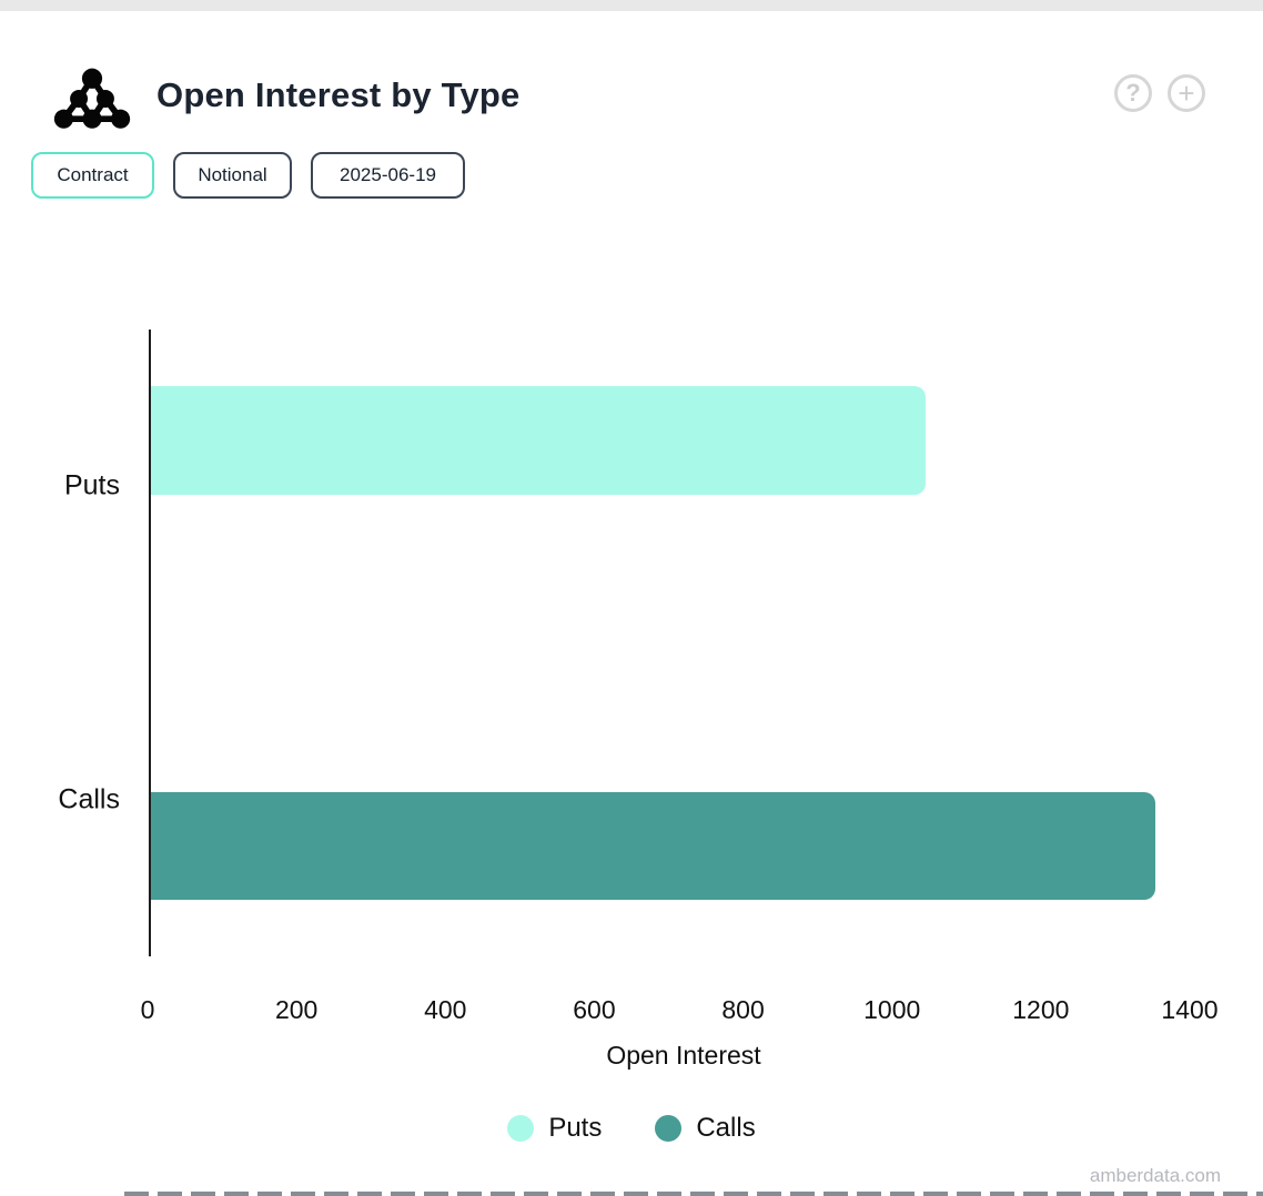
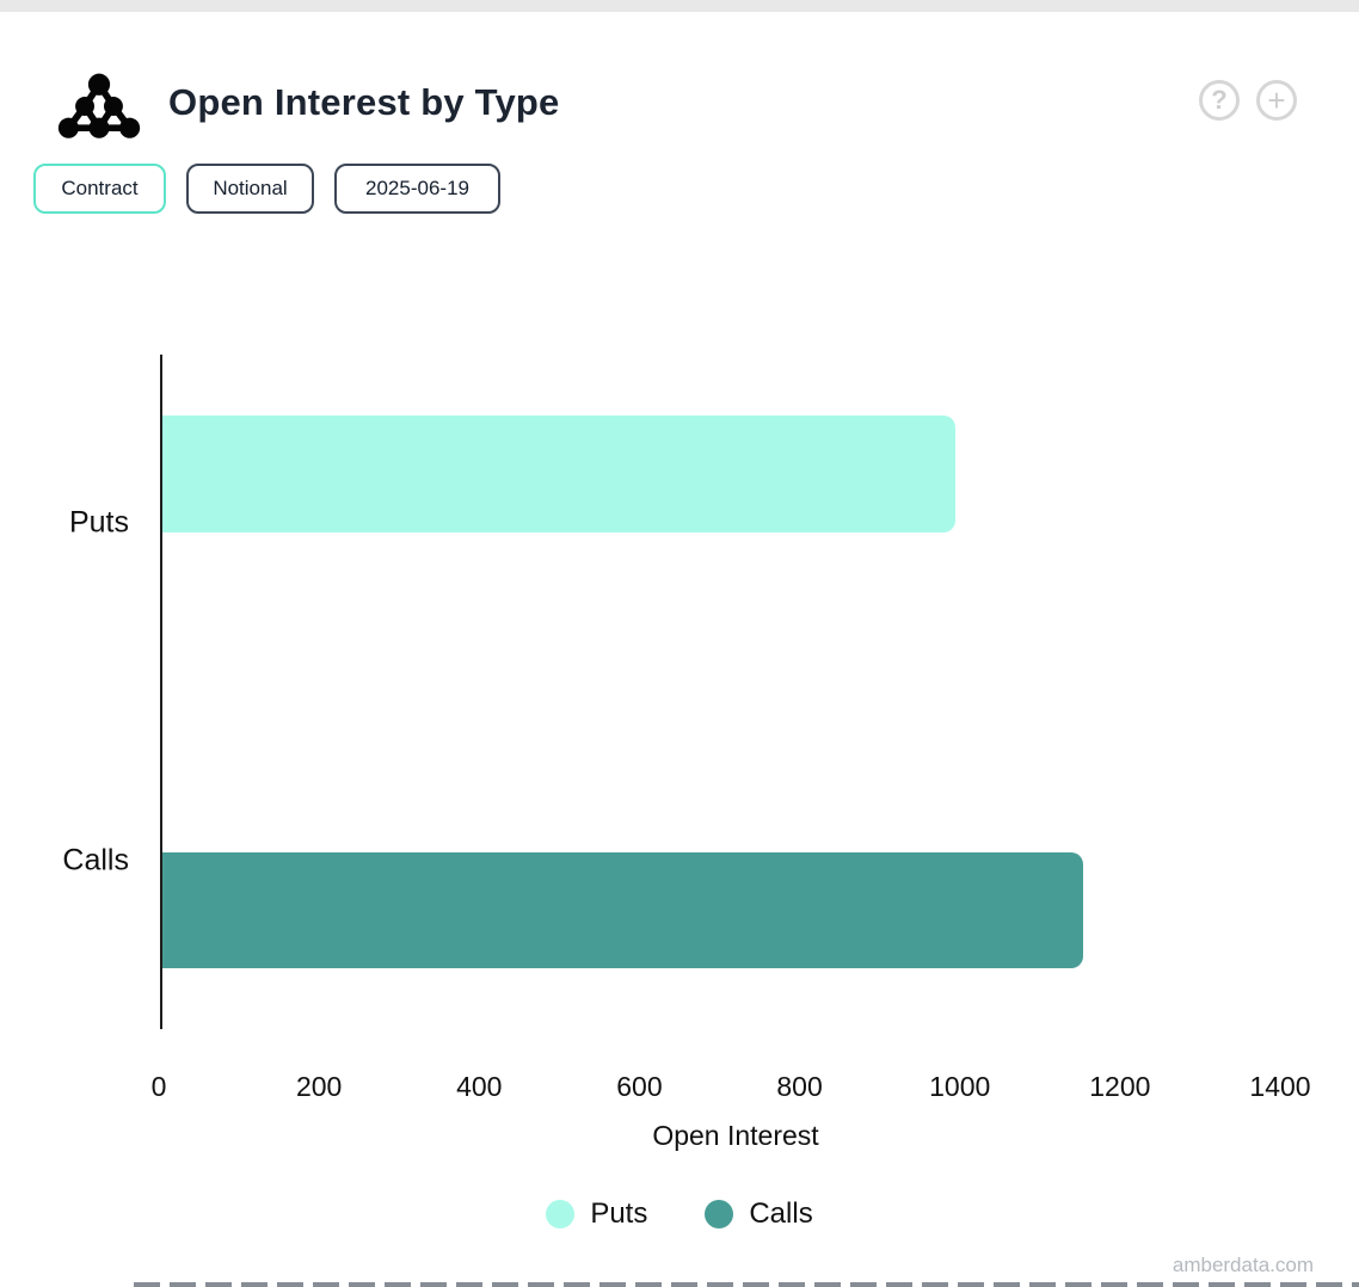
Puts: 1040 -> 990
Calls: 1350 -> 1150
